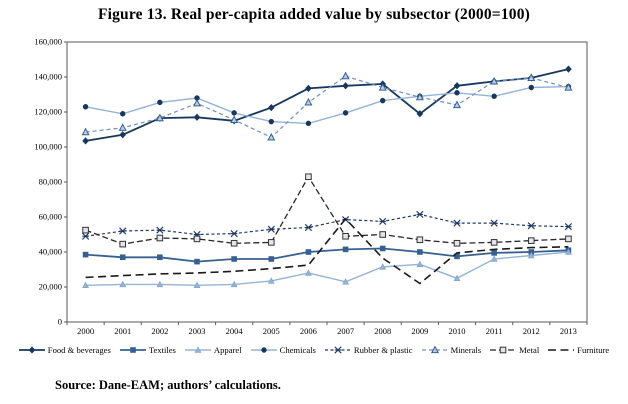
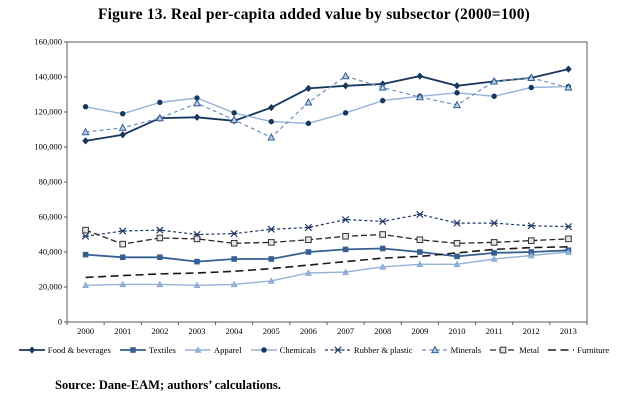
Metal/2006: 83000 -> 47000
Apparel/2007: 23000 -> 28000
Furniture/2007: 59000 -> 34000
Food & beverages/2009: 119000 -> 140000
Furniture/2009: 22000 -> 38000
Apparel/2010: 25000 -> 33000
